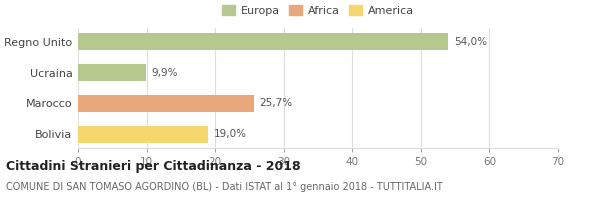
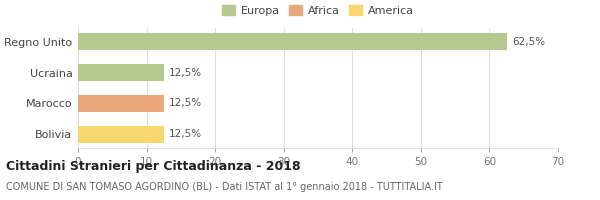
Regno Unito: 54,0% -> 62,5%
Ucraina: 9,9% -> 12,5%
Marocco: 25,7% -> 12,5%
Bolivia: 19,0% -> 12,5%
